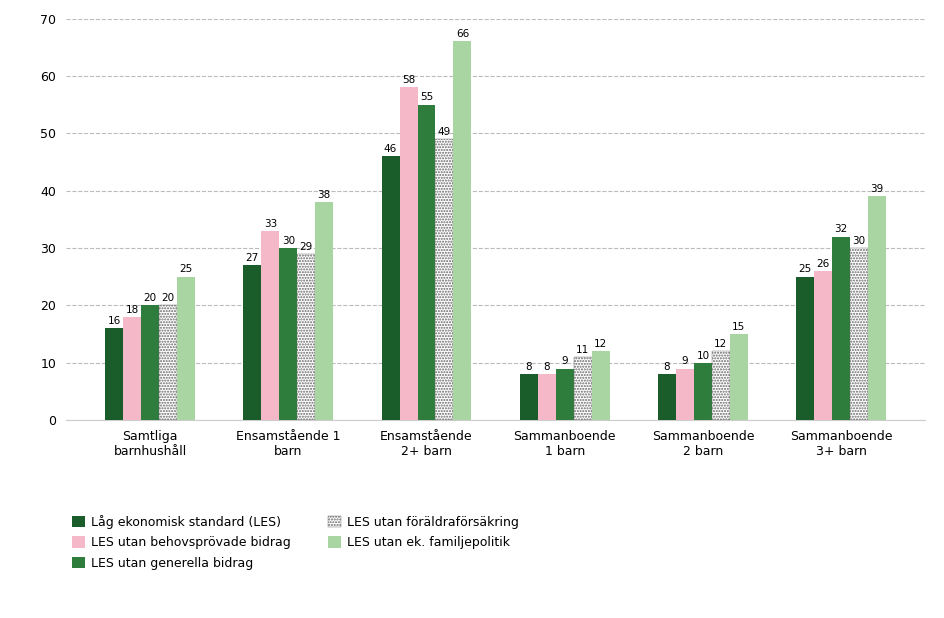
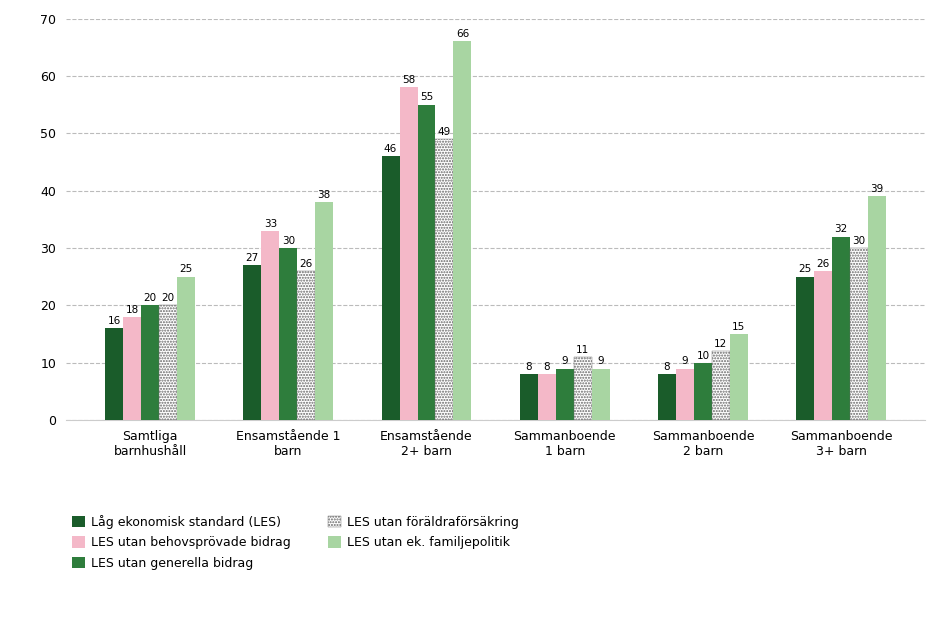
LES utan föräldraförsäkring/Ensamstående 1 barn: 29 -> 26
LES utan ek. familjepolitik/Sammanboende 1 barn: 12 -> 9
